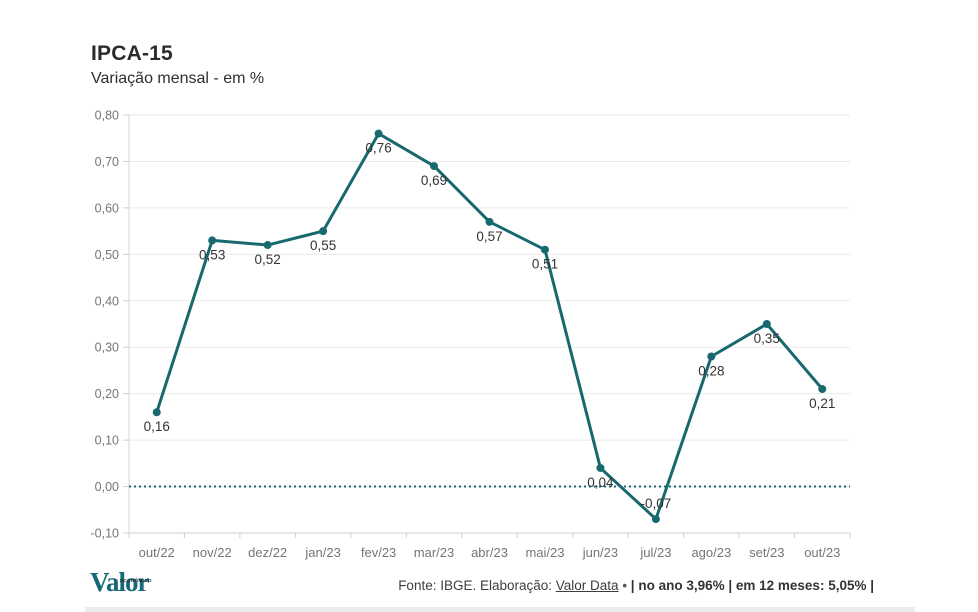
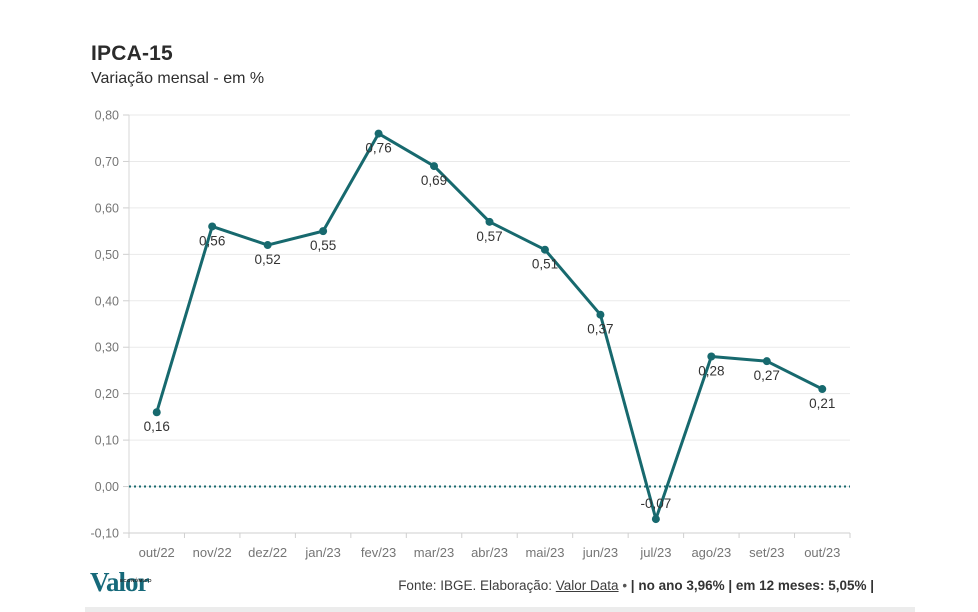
nov/22: 0,53 -> 0,56
jun/23: 0,04 -> 0,37
set/23: 0,35 -> 0,27
